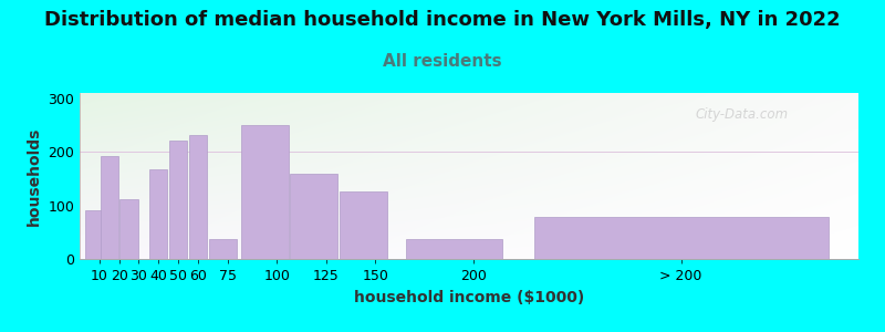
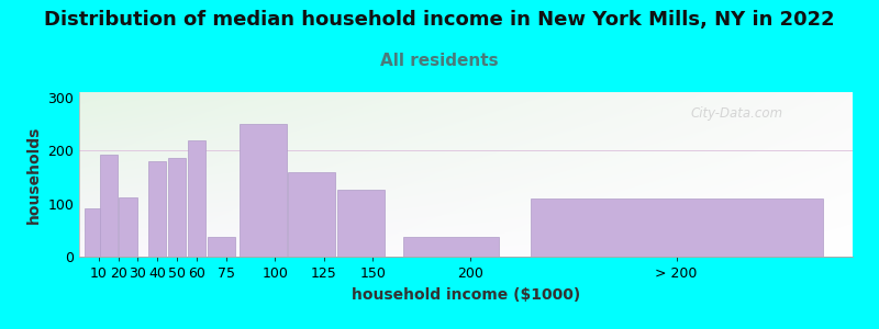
40: 167 -> 180
50: 222 -> 185
60: 232 -> 220
> 200: 78 -> 110
